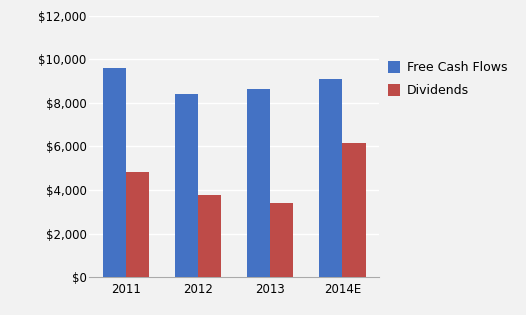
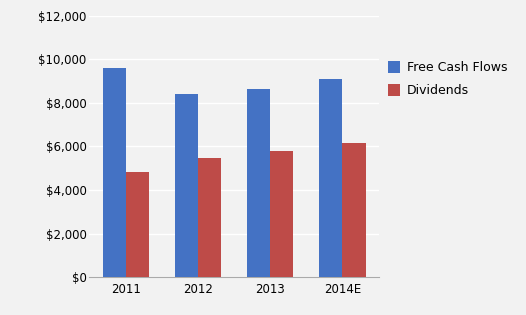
Dividends/2012: $3,750 -> $5,450
Dividends/2013: $3,400 -> $5,800
